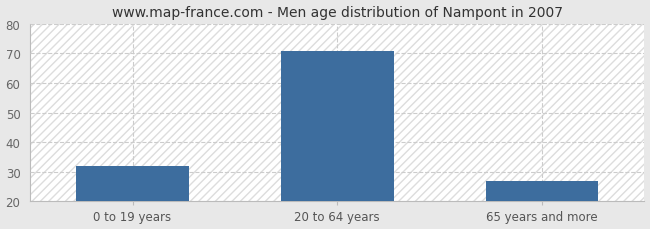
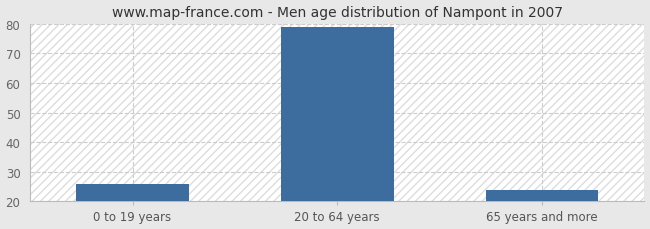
0 to 19 years: 32 -> 26
20 to 64 years: 71 -> 79
65 years and more: 27 -> 24
